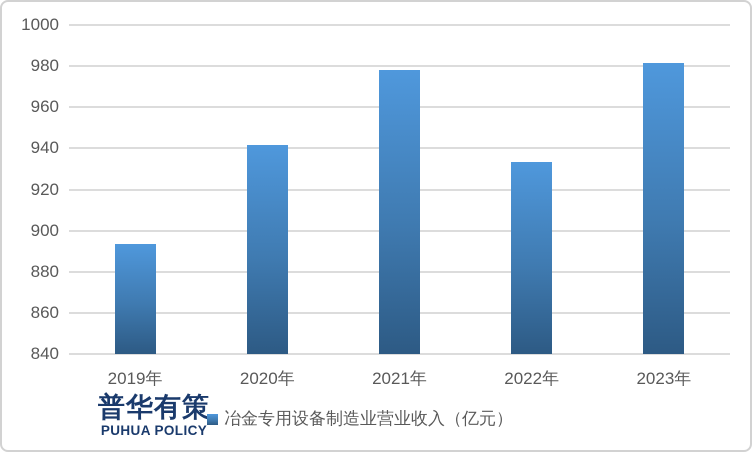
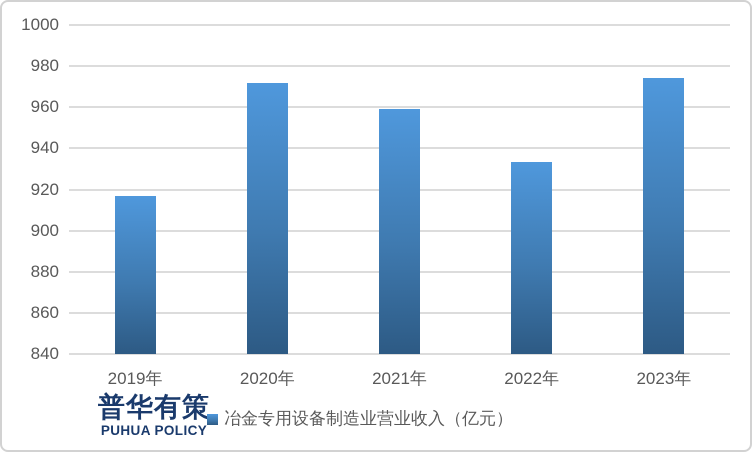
2019年: 894 -> 917
2020年: 941 -> 972
2021年: 978 -> 959
2023年: 981 -> 974
